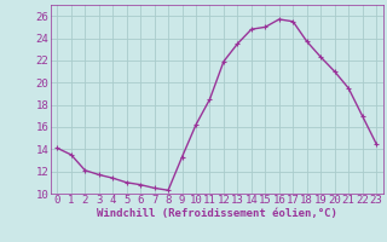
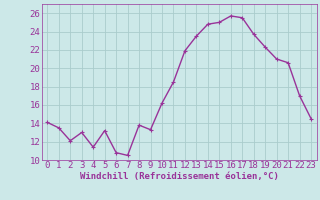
3: 11.7 -> 13.0
5: 11.0 -> 13.2
8: 10.3 -> 13.8
21: 19.5 -> 20.6
